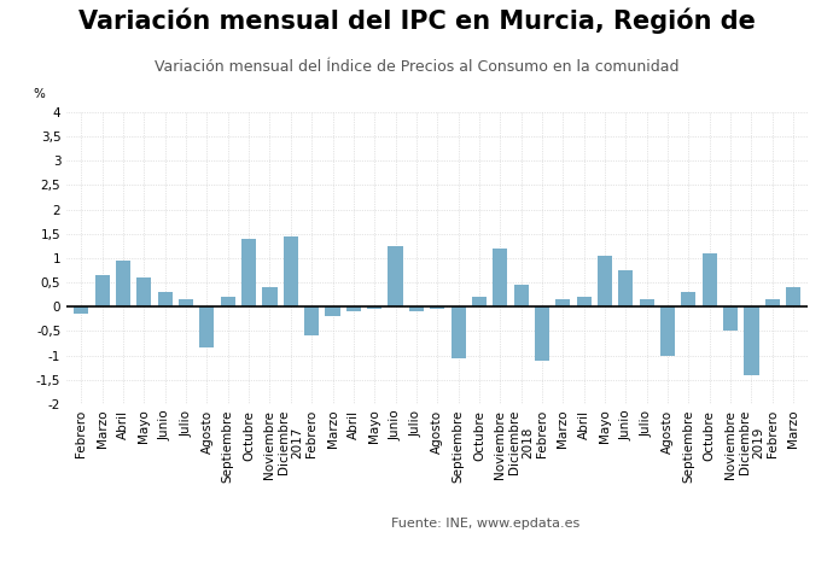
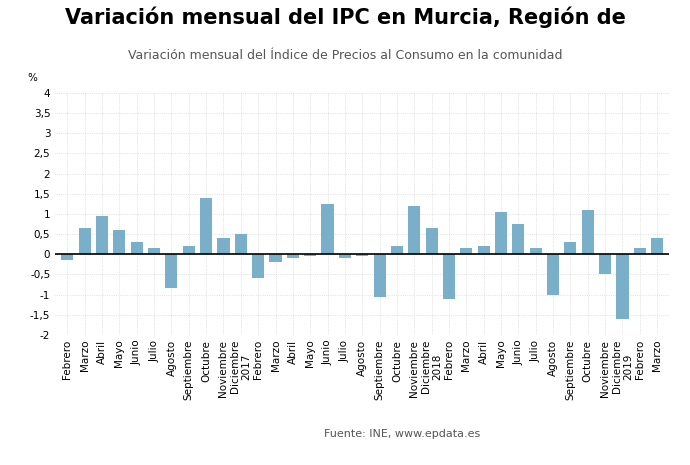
Diciembre 2017: 1,45 -> 0,50
Diciembre 2018: 0,45 -> 0,65
Diciembre 2019: -1,40 -> -1,60
